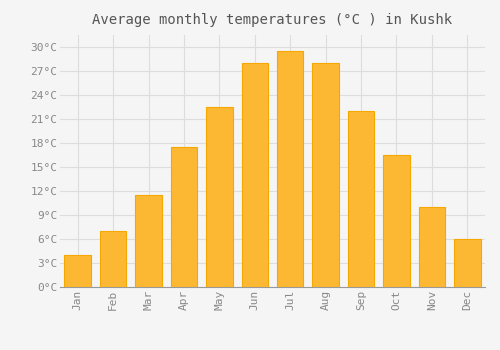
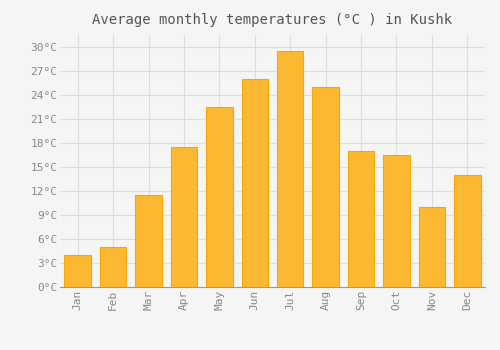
Feb: 7.0°C -> 5.0°C
Jun: 28.0°C -> 26.0°C
Aug: 28.0°C -> 25.0°C
Sep: 22.0°C -> 17.0°C
Dec: 6.0°C -> 14.0°C
